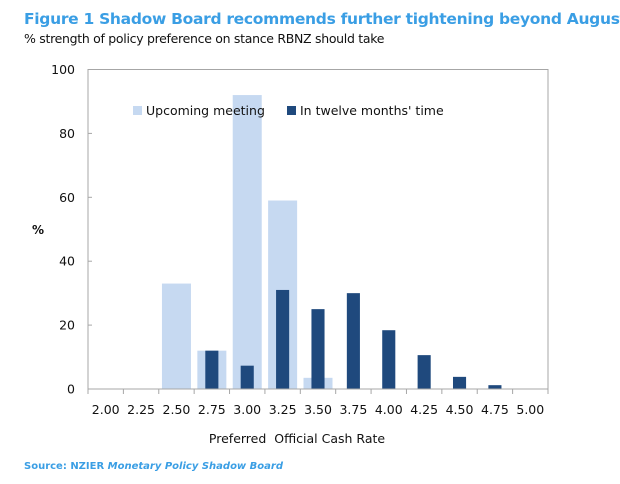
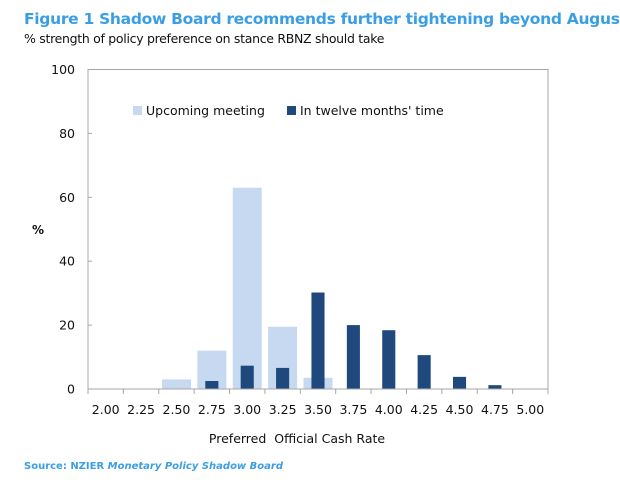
Upcoming meeting/2.50: 33 -> 3
In twelve months' time/2.75: 12 -> 2
Upcoming meeting/3.00: 92 -> 63
Upcoming meeting/3.25: 59 -> 20
In twelve months' time/3.25: 31 -> 7
In twelve months' time/3.50: 25 -> 30
In twelve months' time/3.75: 30 -> 20
